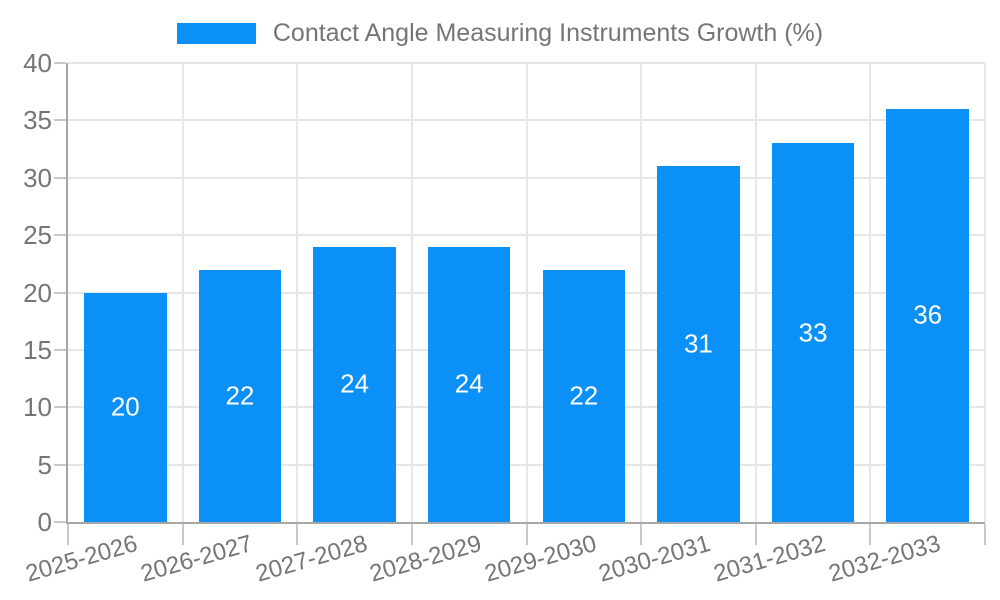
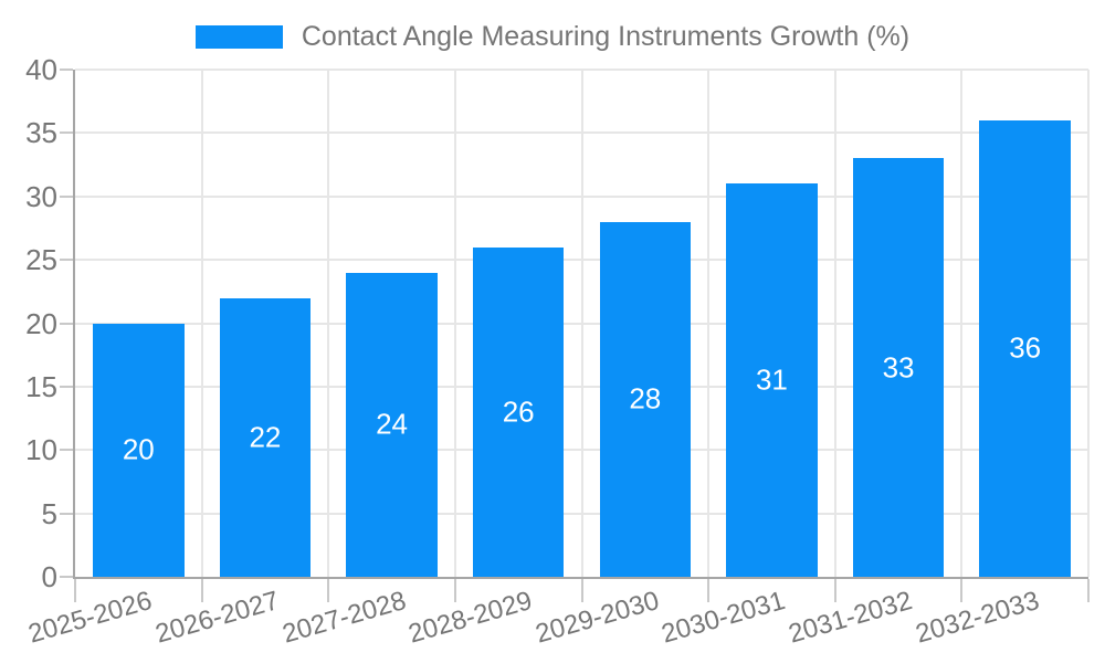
2028-2029: 24 -> 26
2029-2030: 22 -> 28
